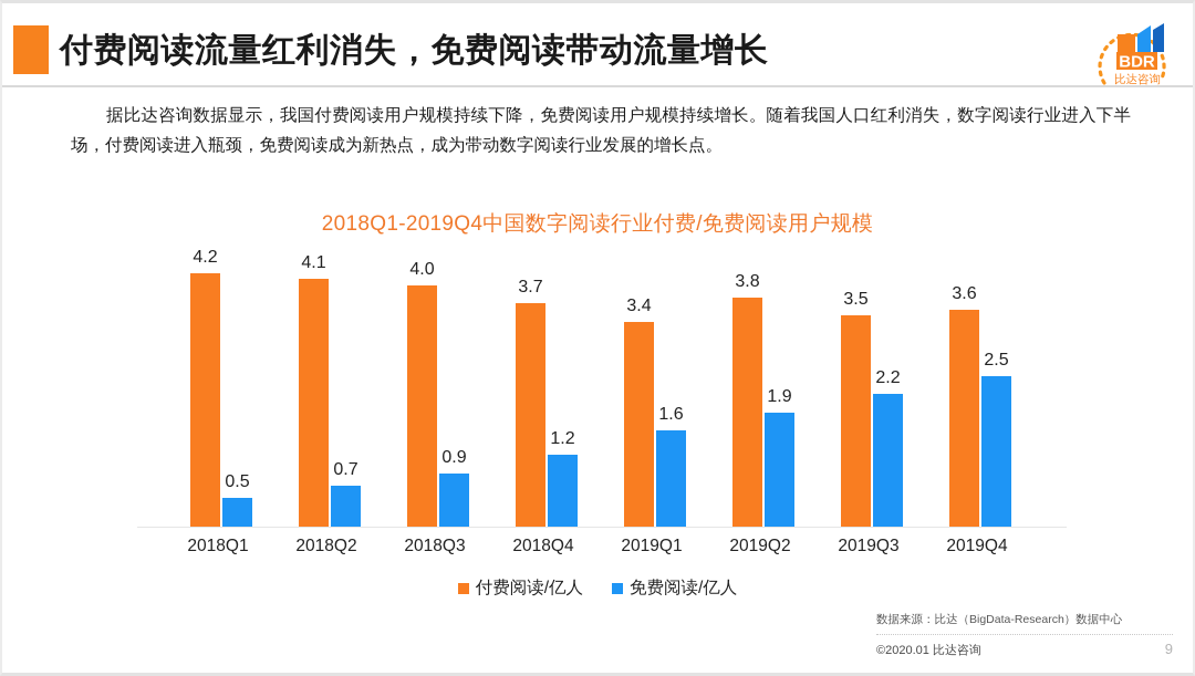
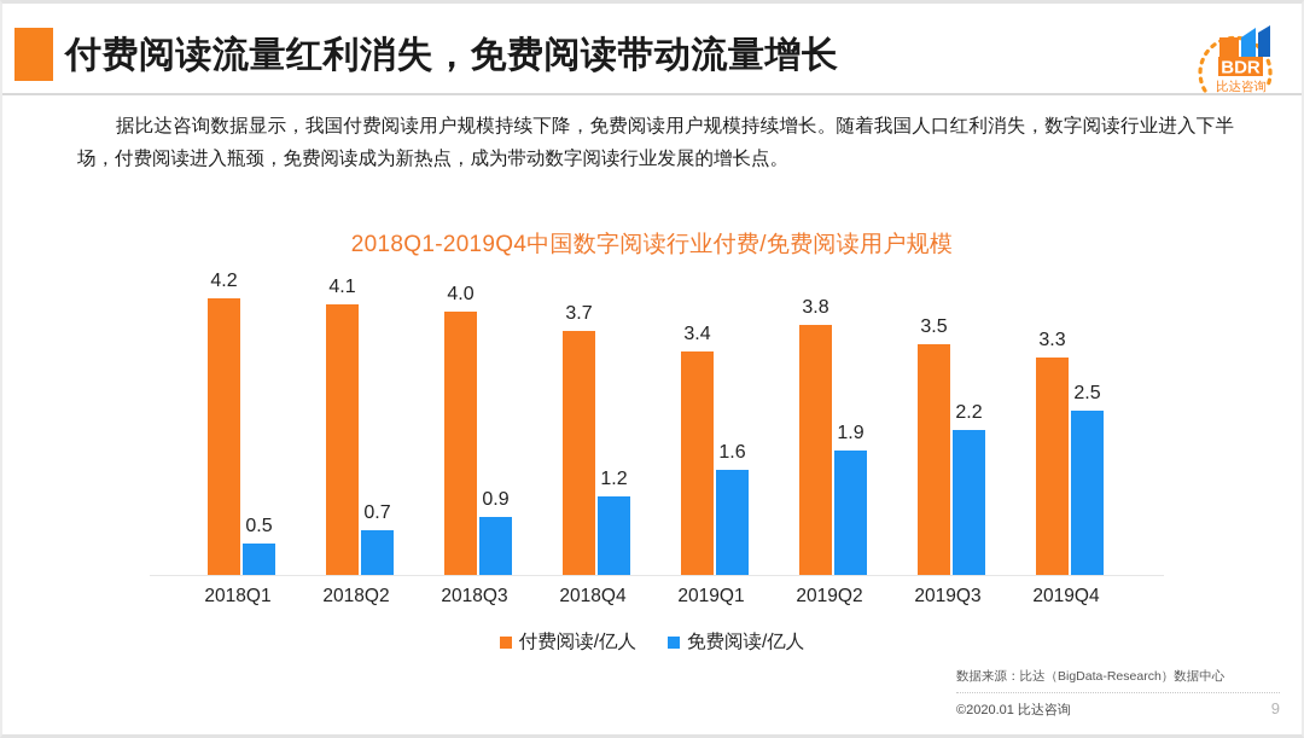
付费阅读/亿人/2019Q4: 3.6 -> 3.3
